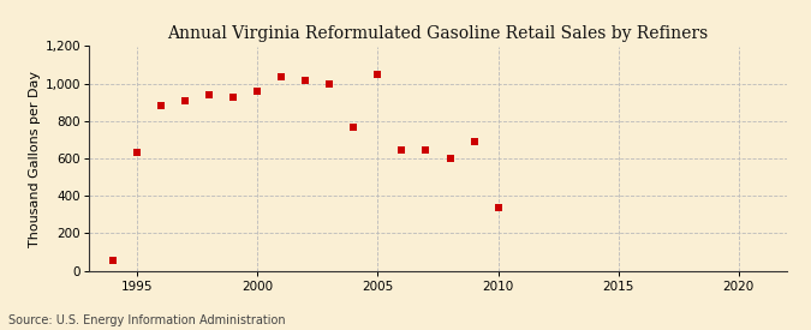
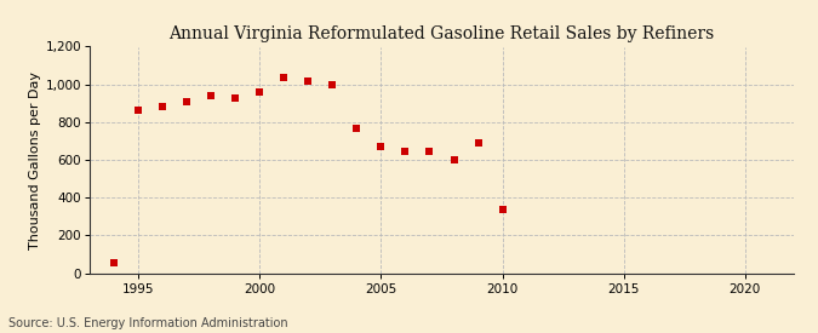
1995: 630 -> 860
2005: 1,050 -> 670
